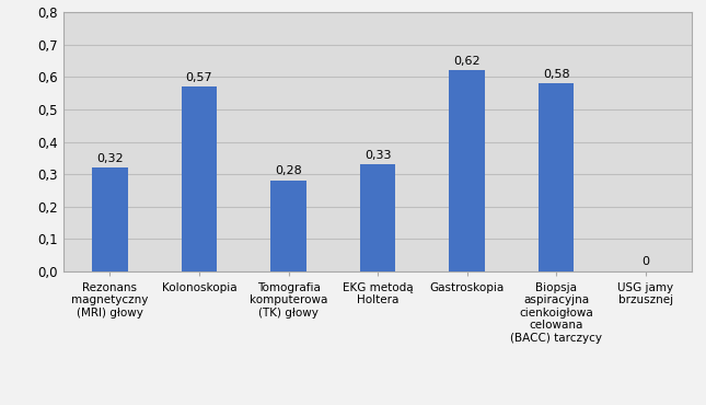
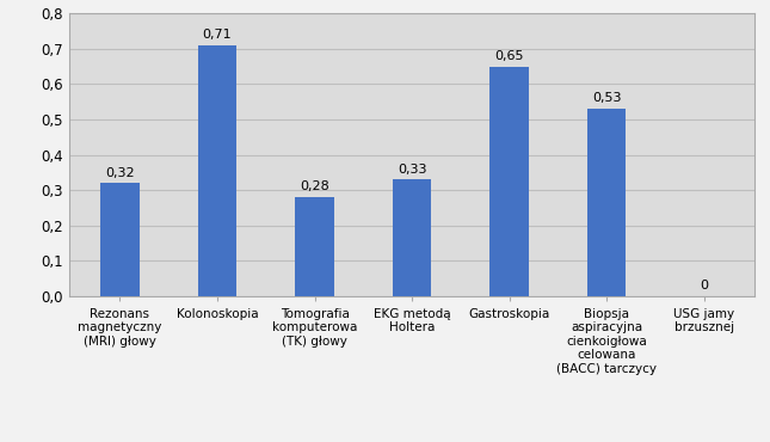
Kolonoskopia: 0,57 -> 0,71
Gastroskopia: 0,62 -> 0,65
Biopsja aspiracyjna cienkoigłowa celowana (BACC) tarczycy: 0,58 -> 0,53
